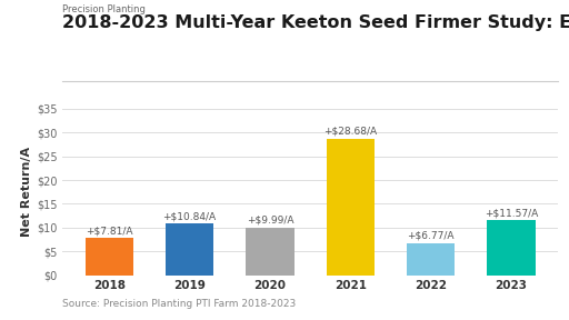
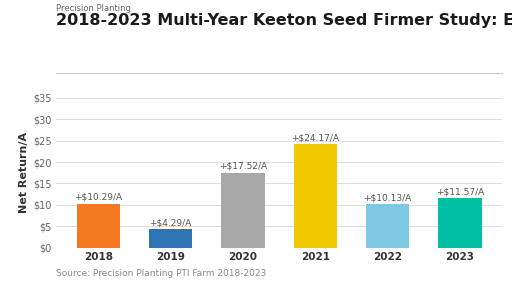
2018: 7.81 -> 10.29
2019: 10.84 -> 4.29
2020: 9.99 -> 17.52
2021: 28.68 -> 24.17
2022: 6.77 -> 10.13
